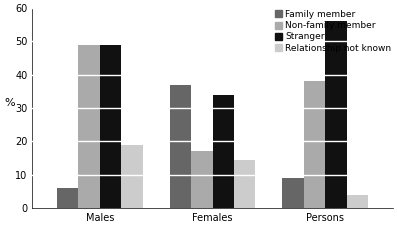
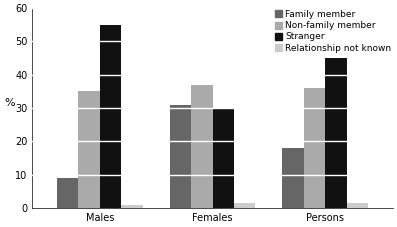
Family member/Males: 6 -> 9
Non-family member/Males: 49 -> 35
Stranger/Males: 49 -> 55
Relationship not known/Males: 19.0 -> 1.0
Family member/Females: 37 -> 31
Non-family member/Females: 17 -> 37
Stranger/Females: 34 -> 30
Relationship not known/Females: 14.5 -> 1.5
Family member/Persons: 9 -> 18
Non-family member/Persons: 38 -> 36
Stranger/Persons: 56 -> 45
Relationship not known/Persons: 4.0 -> 1.5
